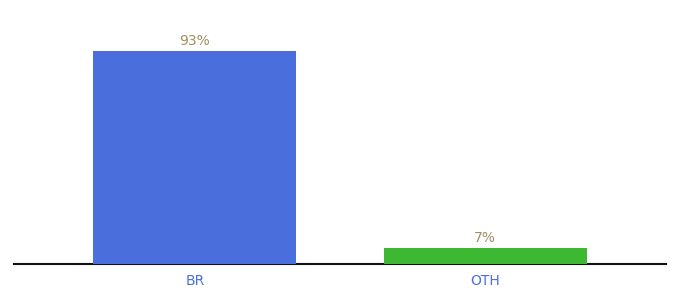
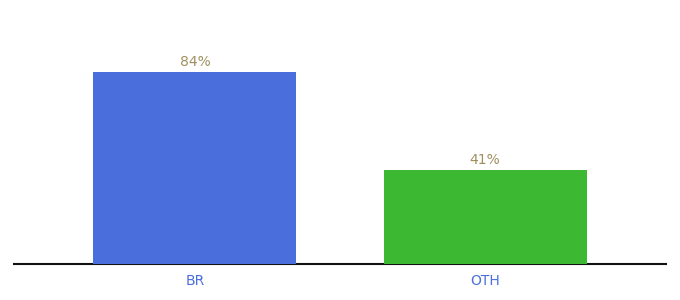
BR: 93% -> 84%
OTH: 7% -> 41%
